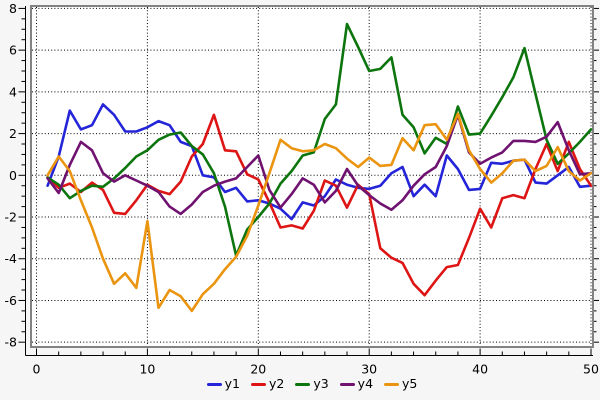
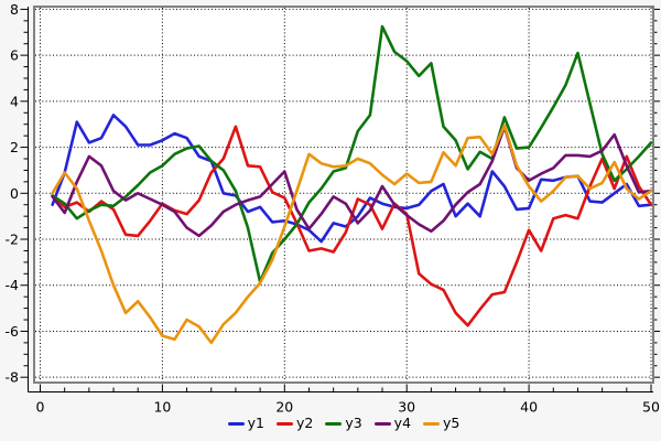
y5/10: -2.2 -> -6.2
y3/30: 5.0 -> 5.8
